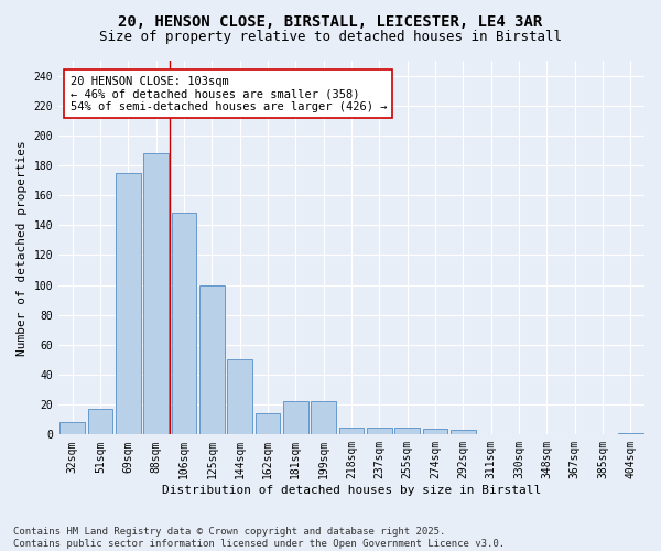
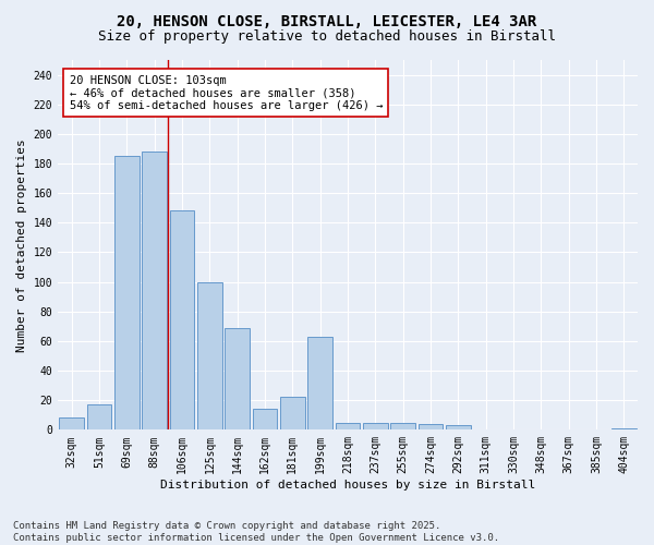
69sqm: 175 -> 185
144sqm: 50 -> 69
199sqm: 22 -> 63
